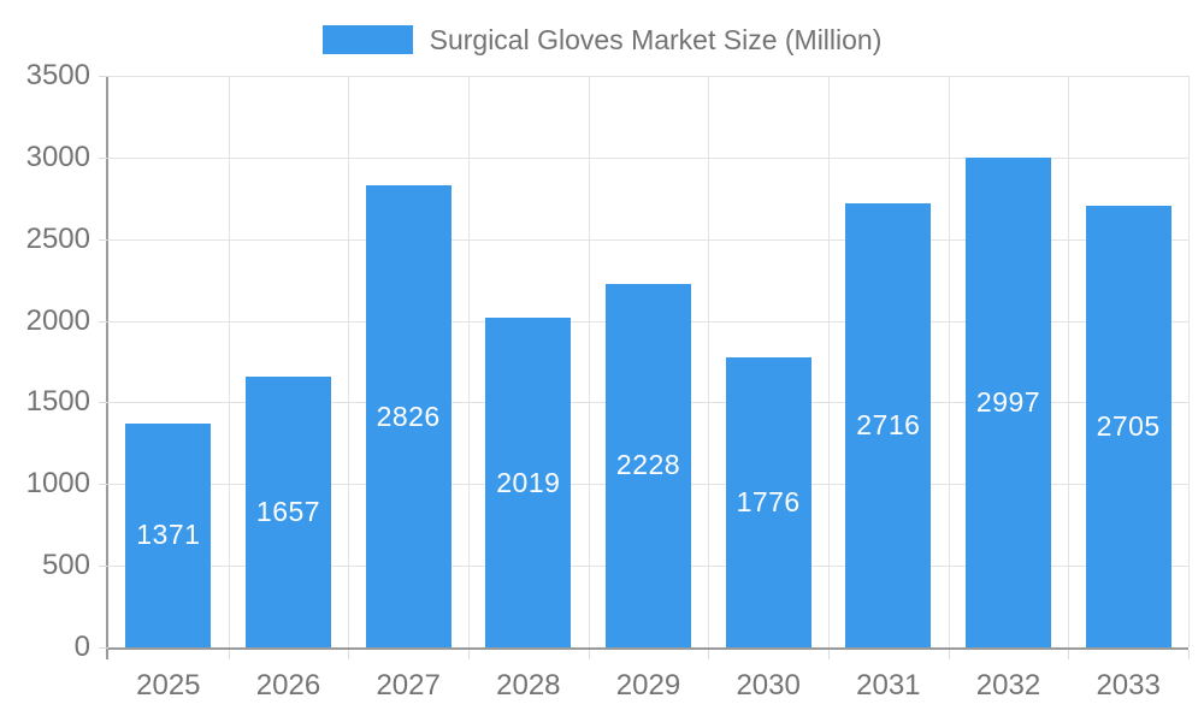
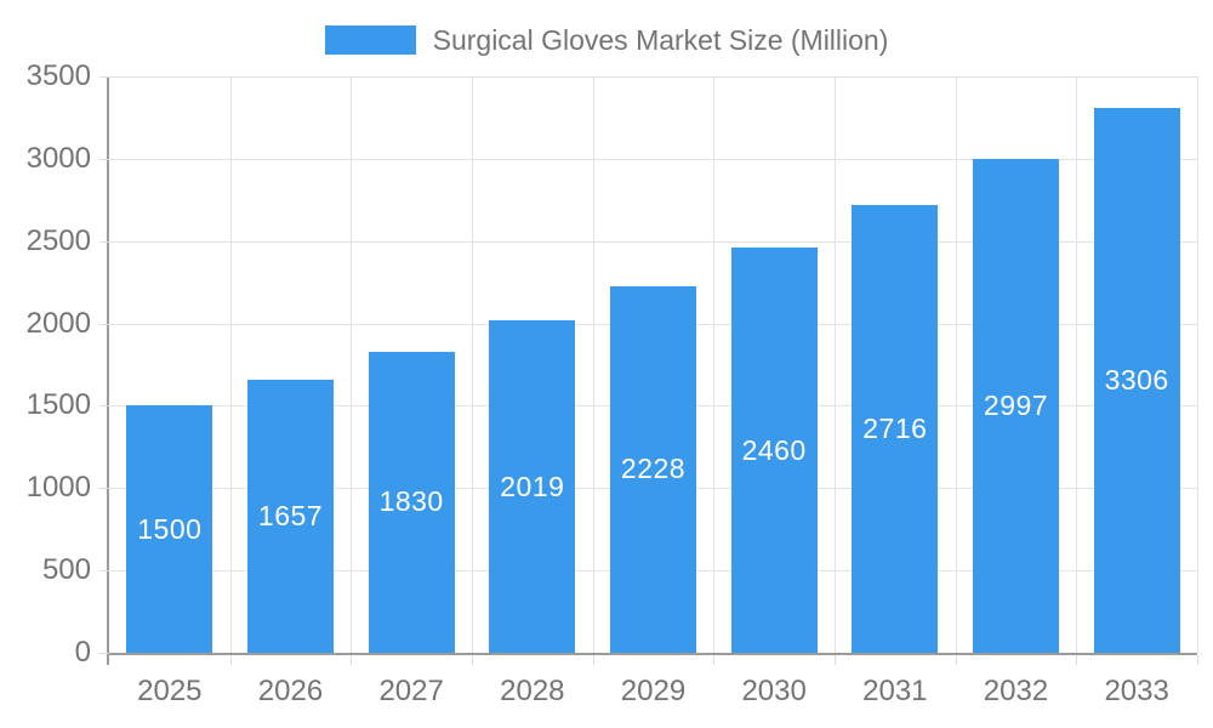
2025: 1371 -> 1500
2027: 2826 -> 1830
2030: 1776 -> 2460
2033: 2705 -> 3306
